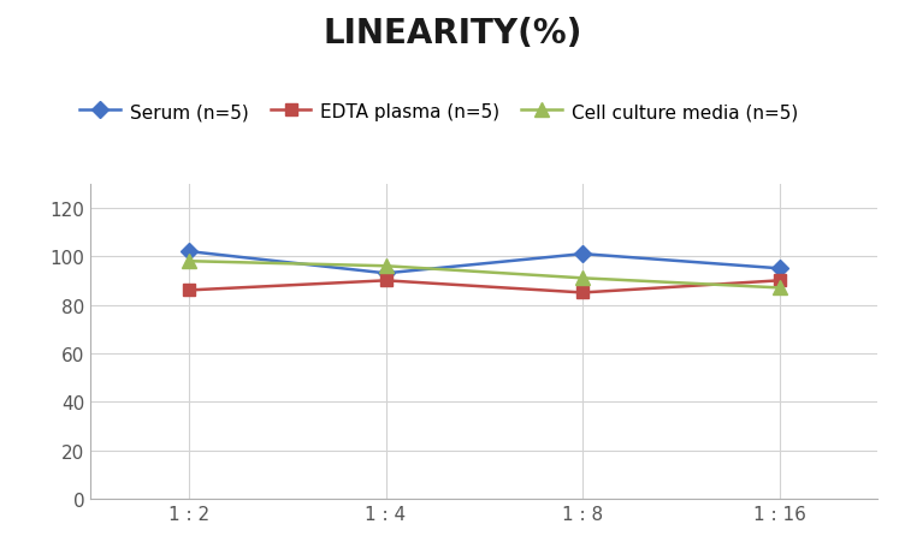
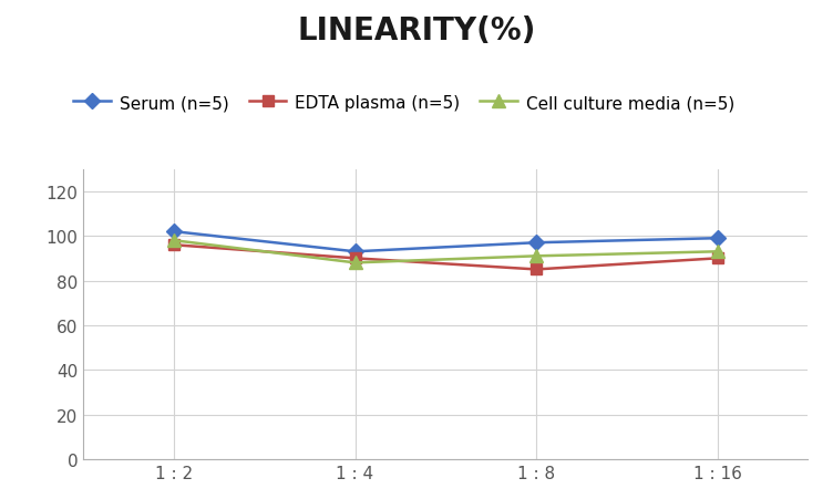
EDTA plasma (n=5)/1 : 2: 86 -> 96
Cell culture media (n=5)/1 : 4: 96 -> 88
Serum (n=5)/1 : 8: 101 -> 97
Serum (n=5)/1 : 16: 95 -> 99
Cell culture media (n=5)/1 : 16: 87 -> 93
